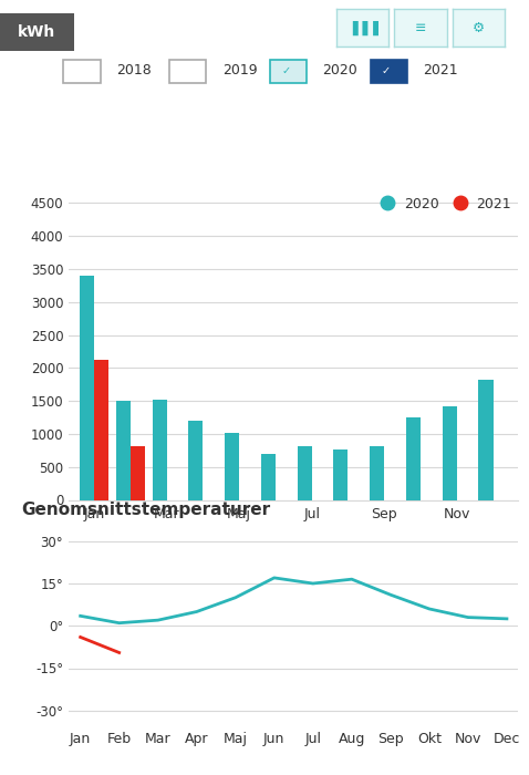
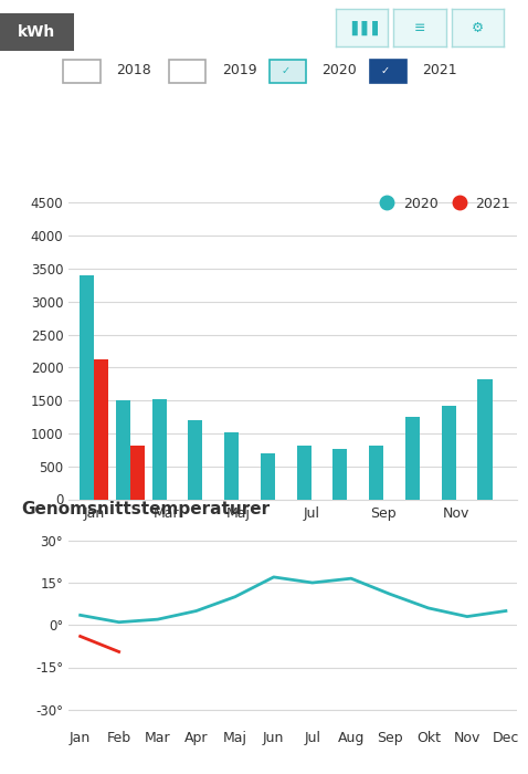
Dec: 2.5° -> 5.0°
